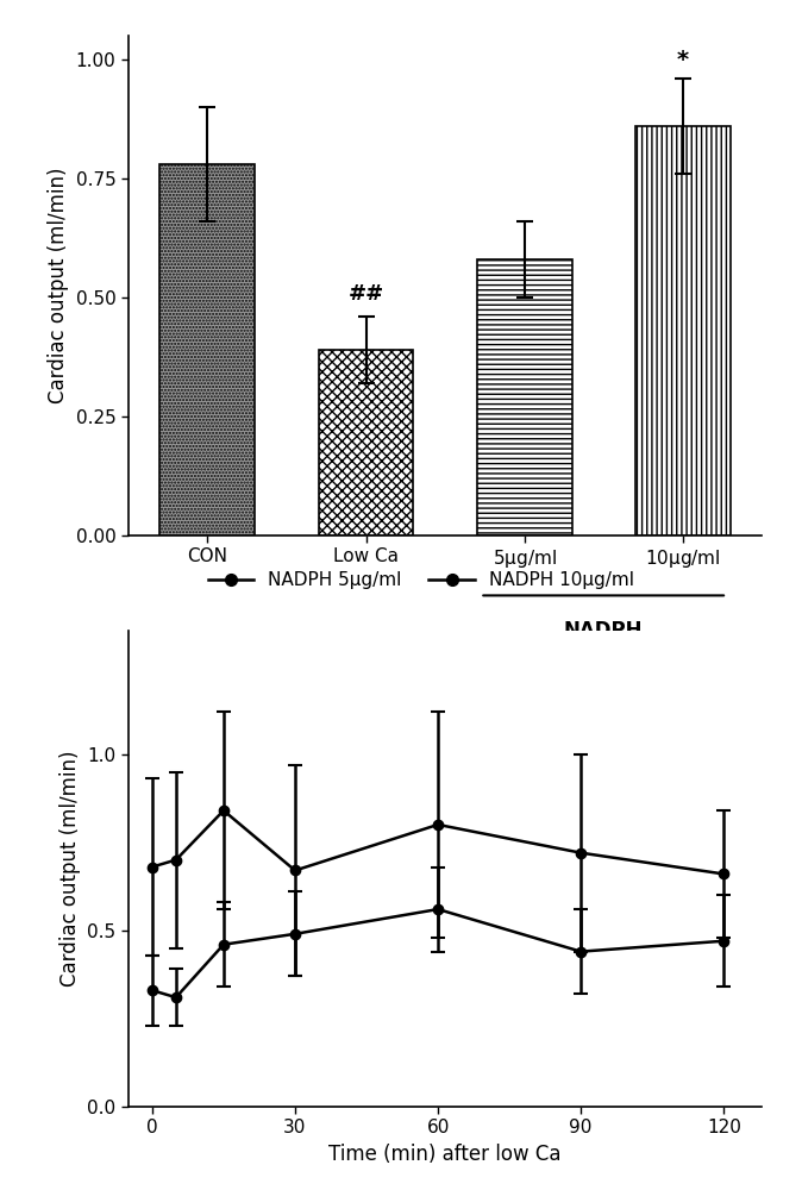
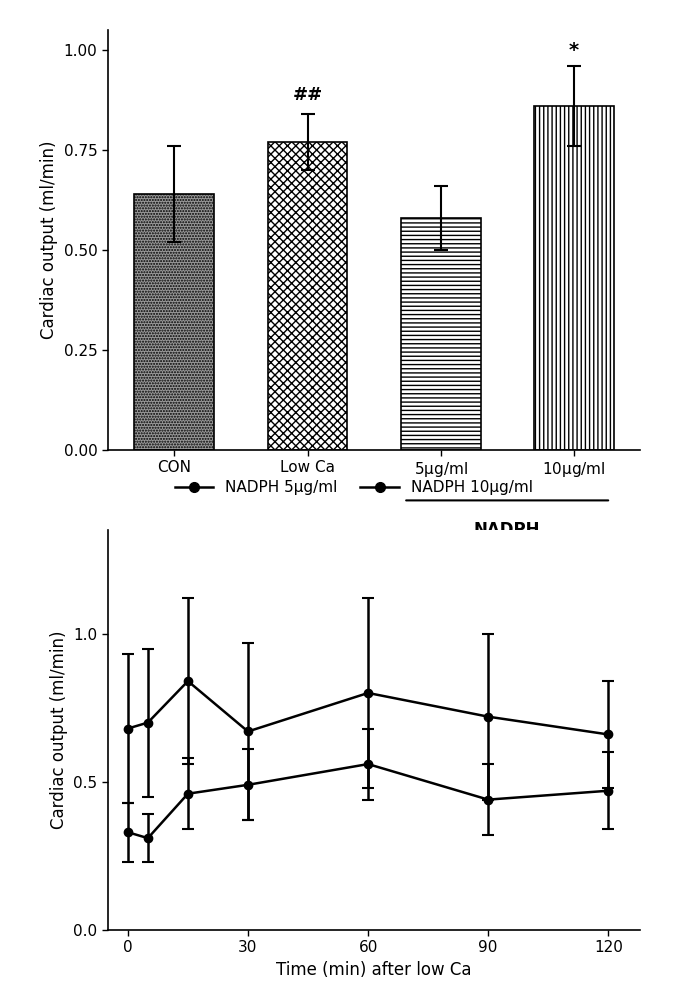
CON: 0.78 -> 0.64
Low Ca: 0.39 -> 0.77
